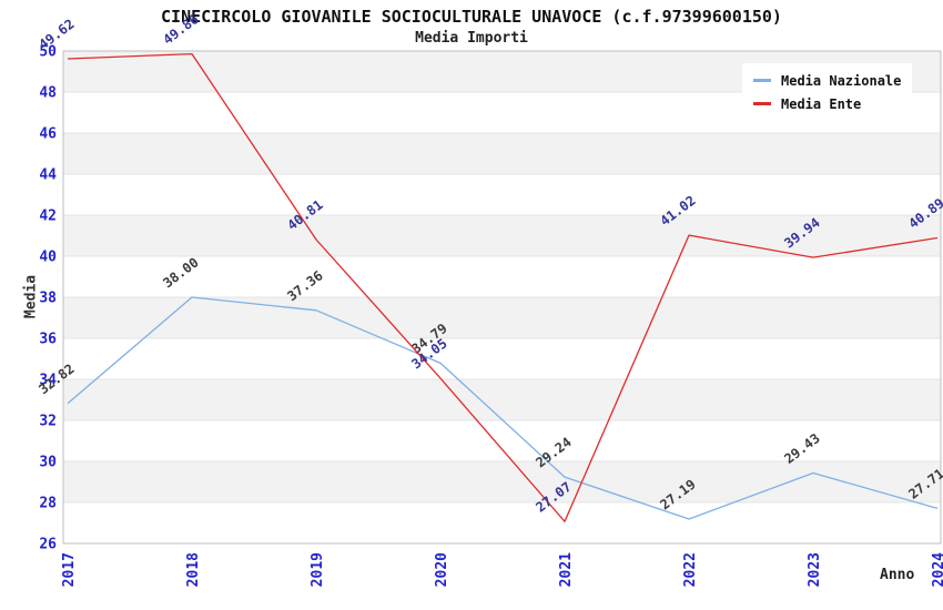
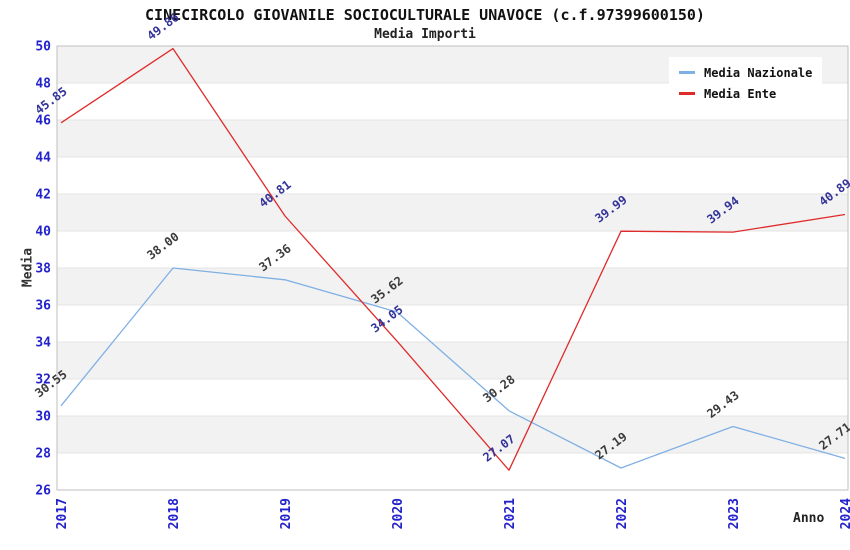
Media Nazionale/2017: 32.82 -> 30.55
Media Ente/2017: 49.62 -> 45.85
Media Nazionale/2020: 34.79 -> 35.62
Media Nazionale/2021: 29.24 -> 30.28
Media Ente/2022: 41.02 -> 39.99
